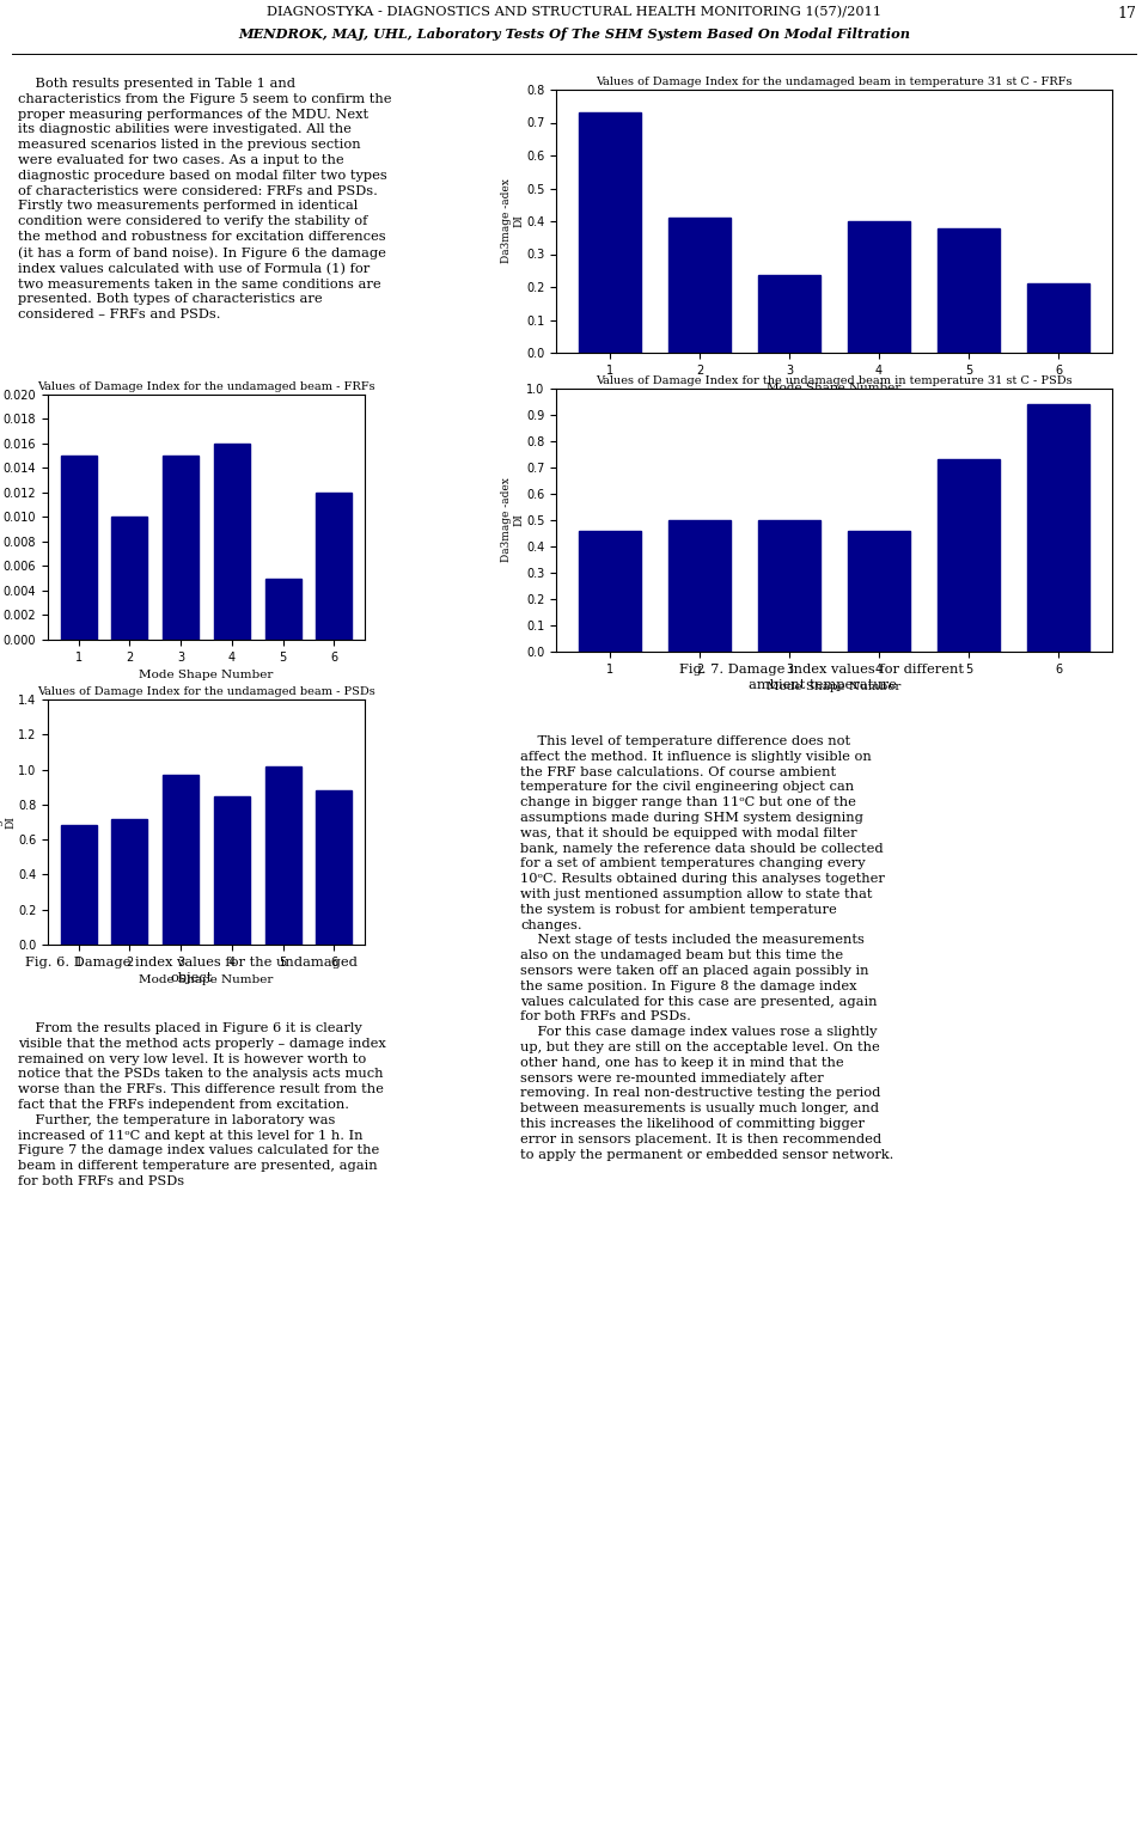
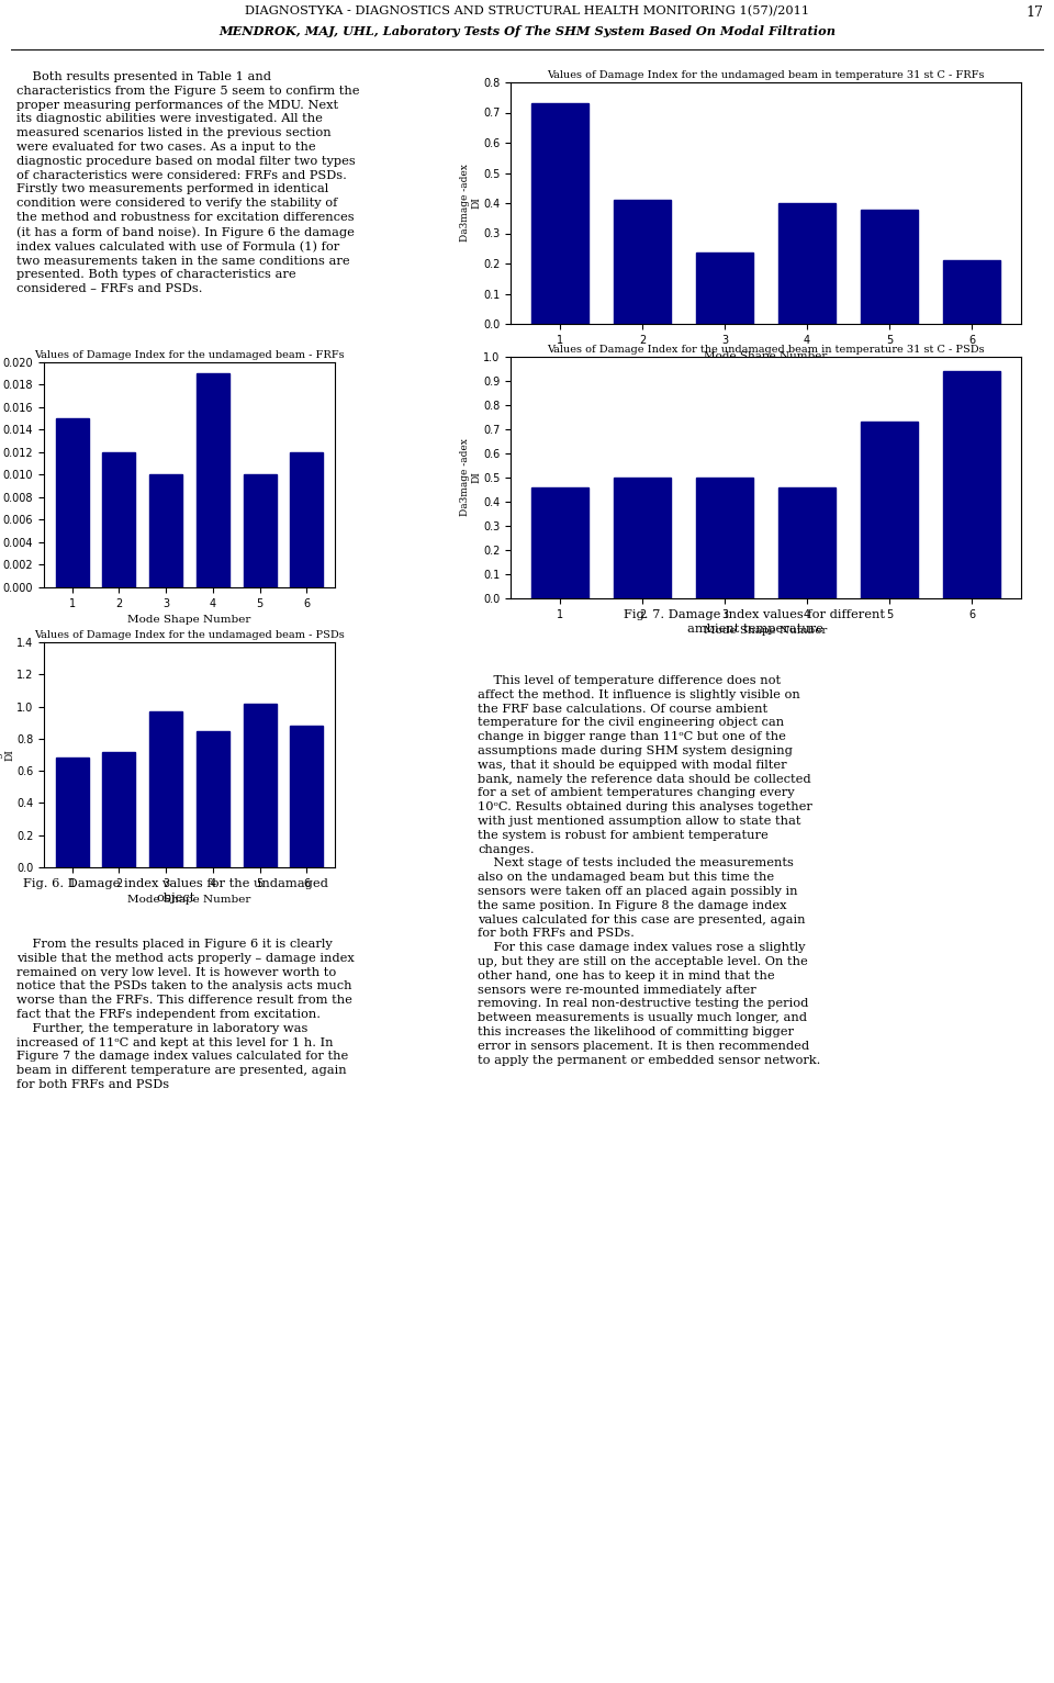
Values of Damage Index for the undamaged beam - FRFs/2: 0.010 -> 0.012
Values of Damage Index for the undamaged beam - FRFs/3: 0.015 -> 0.010
Values of Damage Index for the undamaged beam - FRFs/4: 0.016 -> 0.019
Values of Damage Index for the undamaged beam - FRFs/5: 0.005 -> 0.010
